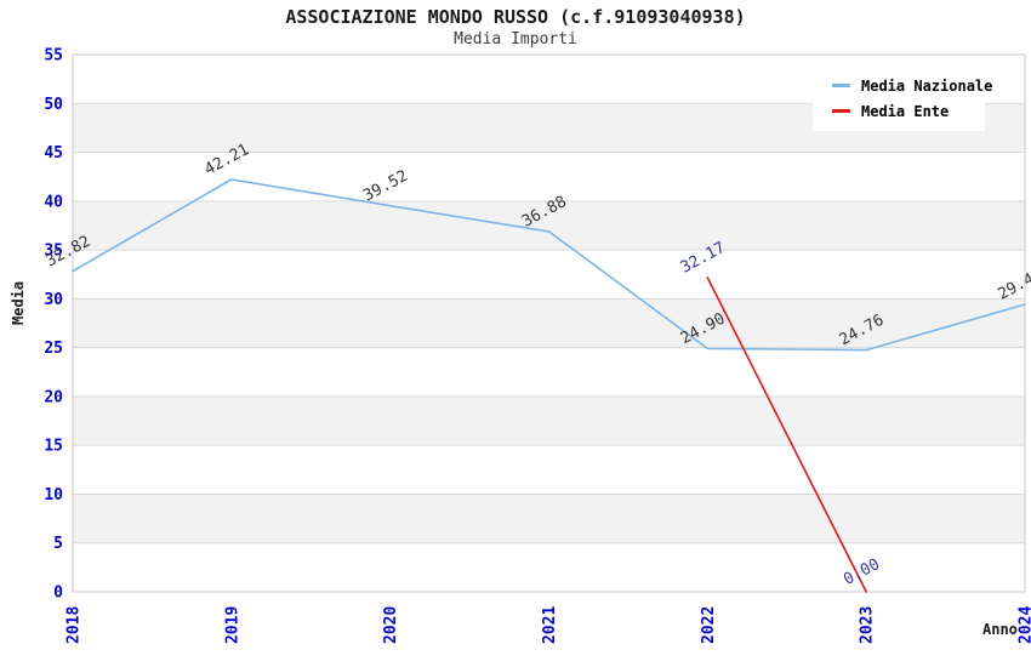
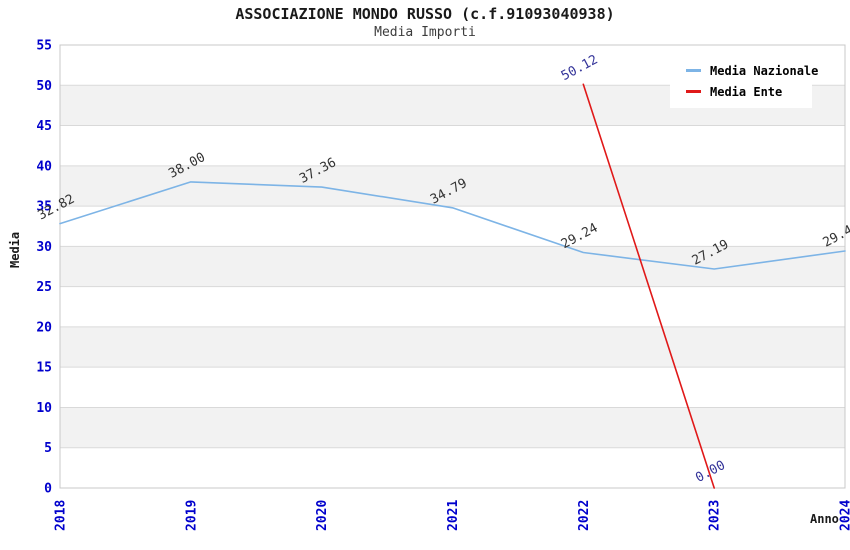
Media Nazionale/2019: 42.21 -> 38.00
Media Nazionale/2020: 39.52 -> 37.36
Media Nazionale/2021: 36.88 -> 34.79
Media Nazionale/2022: 24.90 -> 29.24
Media Ente/2022: 32.17 -> 50.12
Media Nazionale/2023: 24.76 -> 27.19
